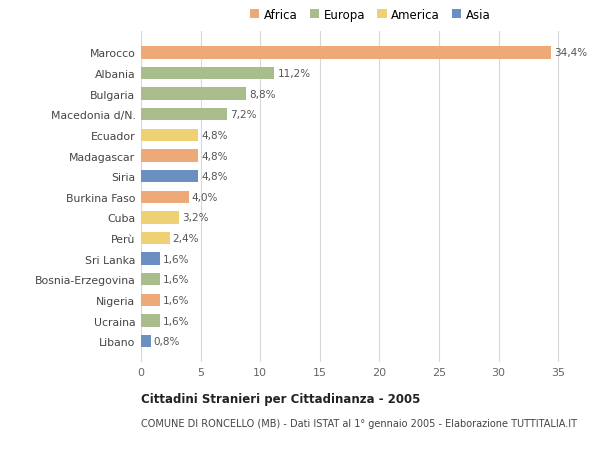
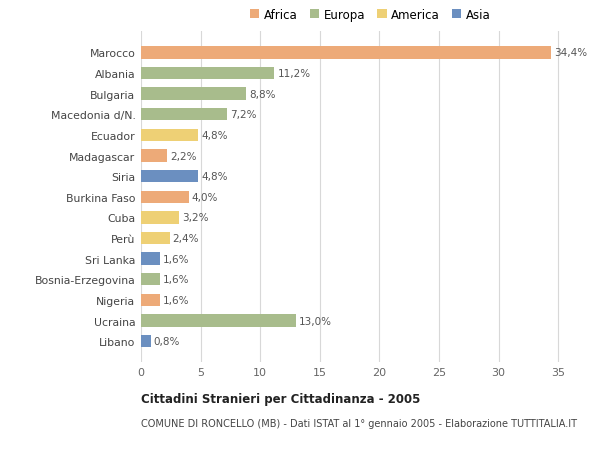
Madagascar: 4,8% -> 2,2%
Ucraina: 1,6% -> 13,0%
